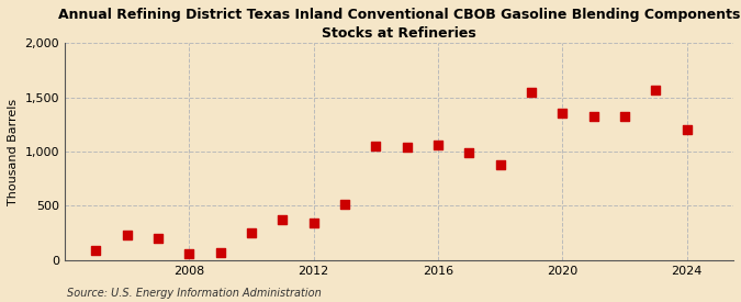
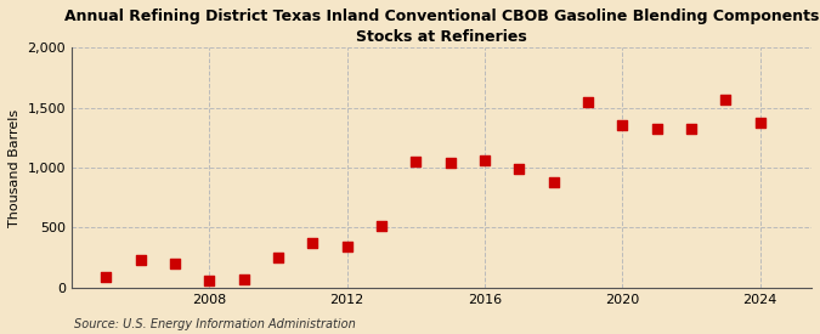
2024: 1,200 -> 1,380
